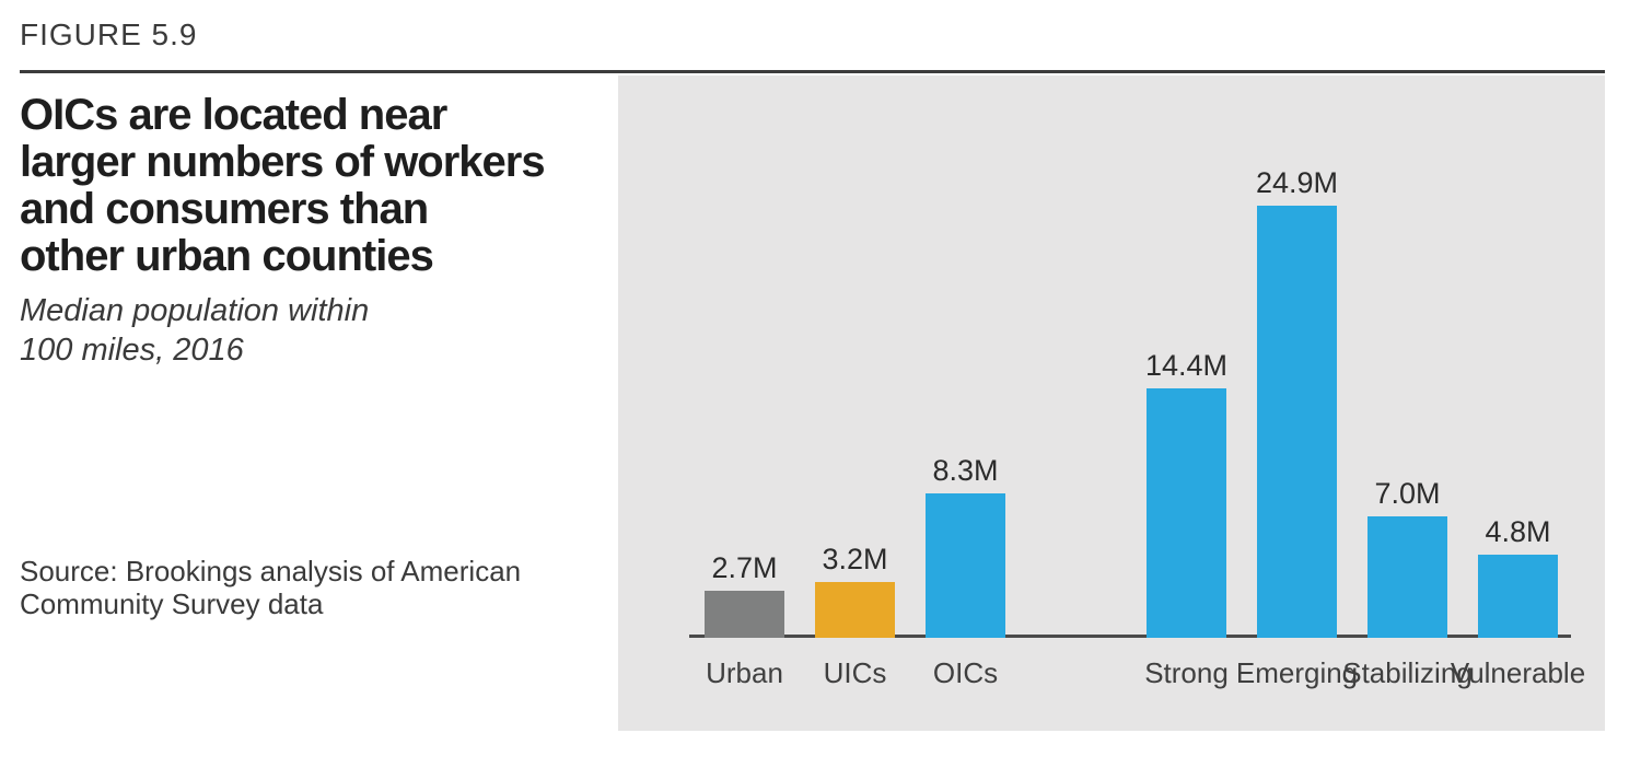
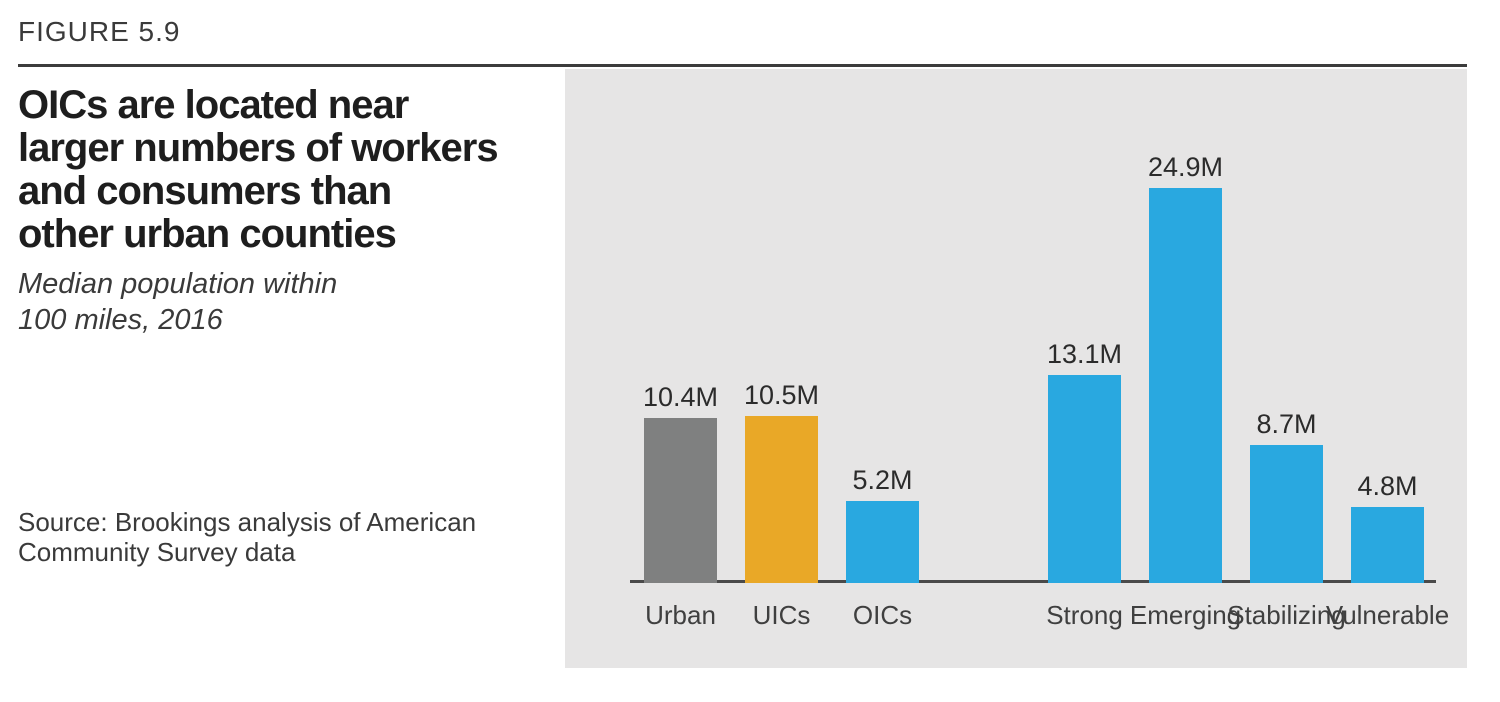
Urban: 2.7M -> 10.4M
UICs: 3.2M -> 10.5M
OICs: 8.3M -> 5.2M
Strong: 14.4M -> 13.1M
Stabilizing: 7.0M -> 8.7M
